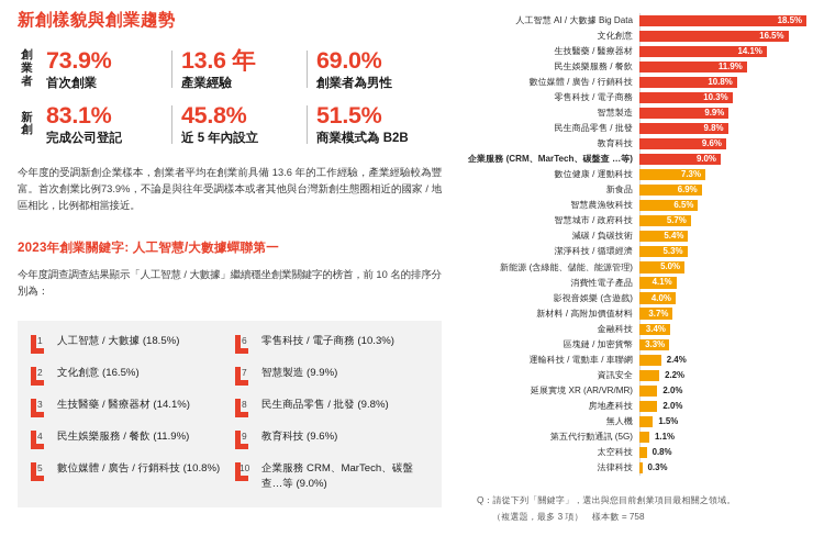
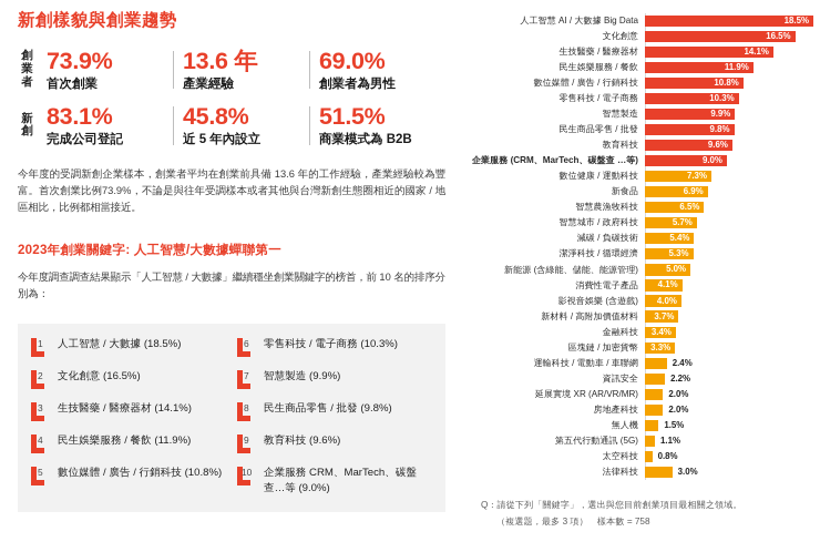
法律科技: 0.3% -> 3.0%
